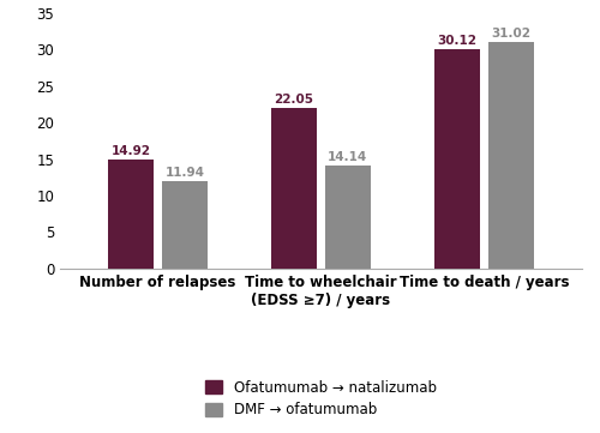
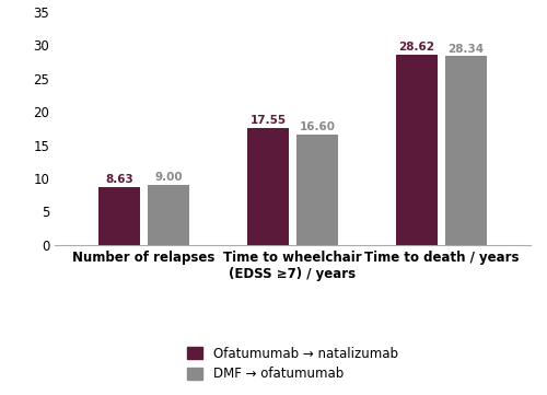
Ofatumumab → natalizumab/Number of relapses: 14.92 -> 8.63
DMF → ofatumumab/Number of relapses: 11.94 -> 9.00
Ofatumumab → natalizumab/Time to wheelchair (EDSS ≥7) / years: 22.05 -> 17.55
DMF → ofatumumab/Time to wheelchair (EDSS ≥7) / years: 14.14 -> 16.60
Ofatumumab → natalizumab/Time to death / years: 30.12 -> 28.62
DMF → ofatumumab/Time to death / years: 31.02 -> 28.34
